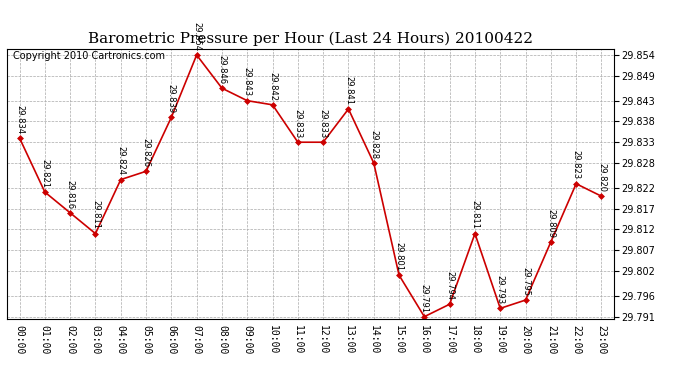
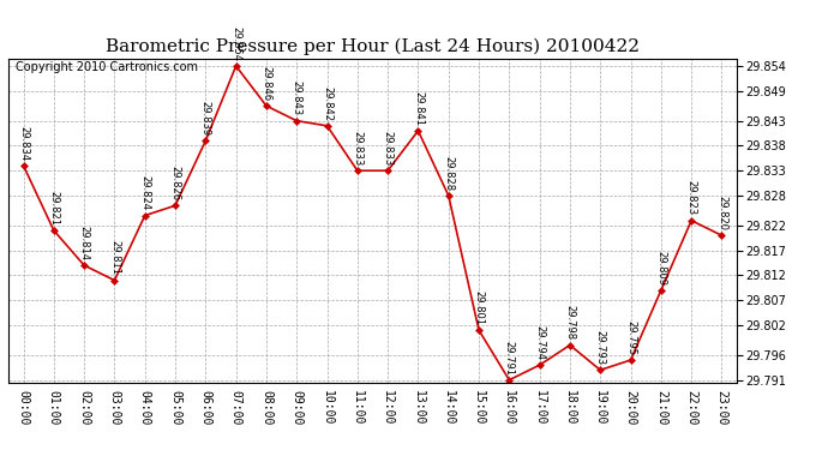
02:00: 29.816 -> 29.814
18:00: 29.811 -> 29.798
